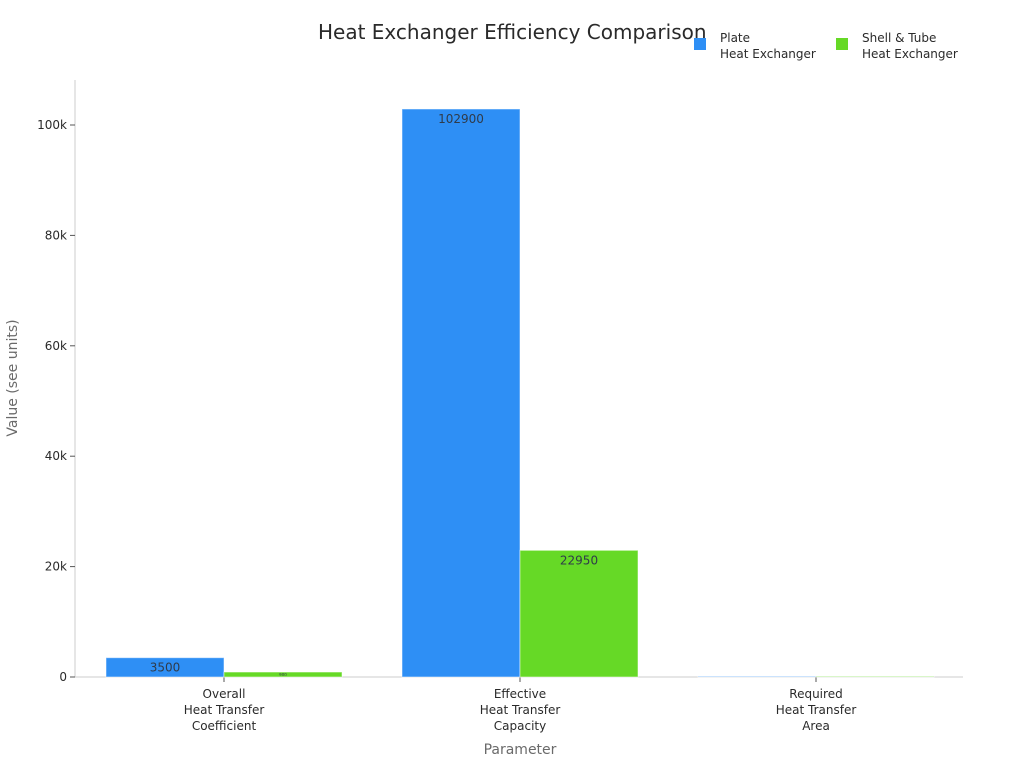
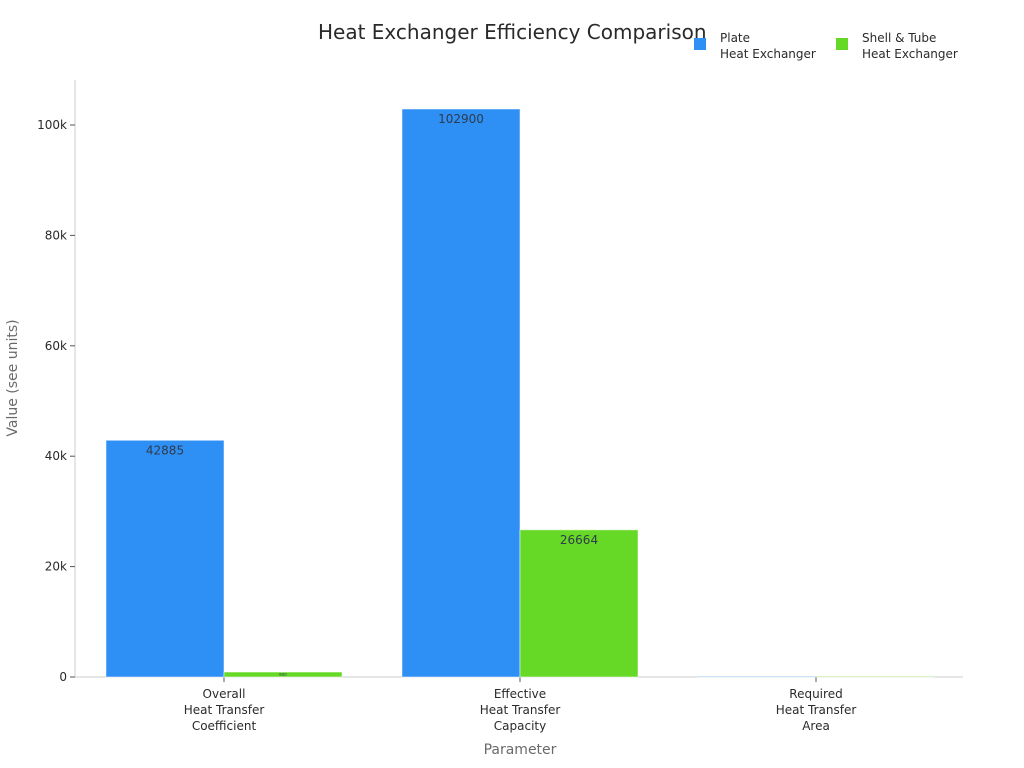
Plate Heat Exchanger/Overall Heat Transfer Coefficient: 3500 -> 42885
Shell & Tube Heat Exchanger/Effective Heat Transfer Capacity: 22950 -> 26664
